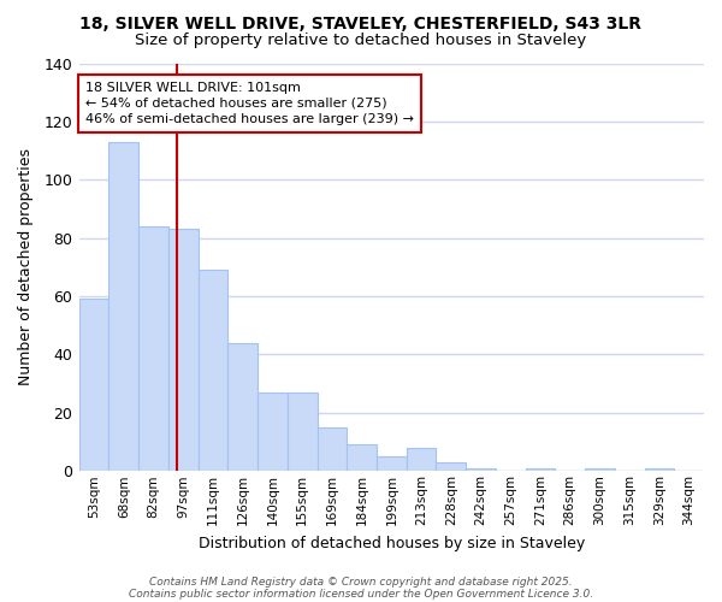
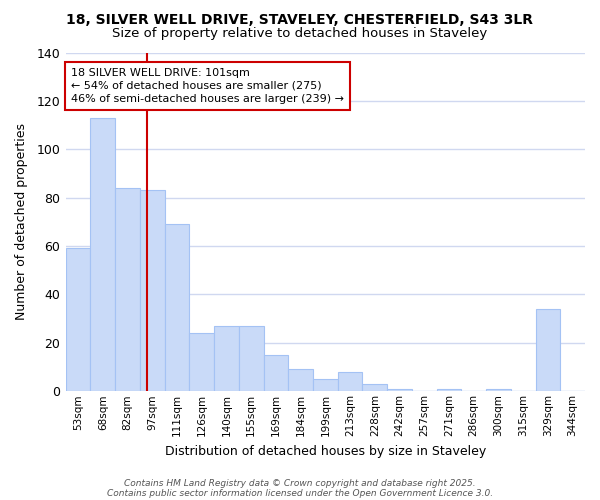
126sqm: 44 -> 24
329sqm: 1 -> 34
